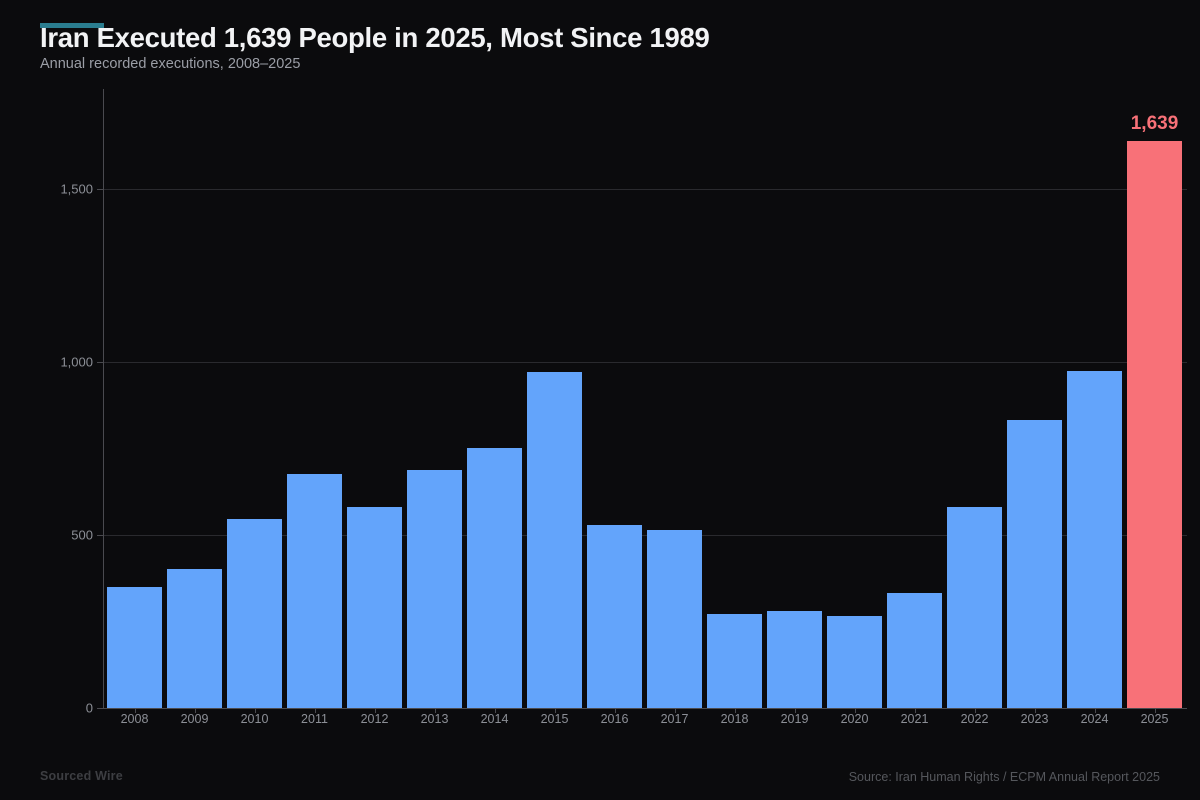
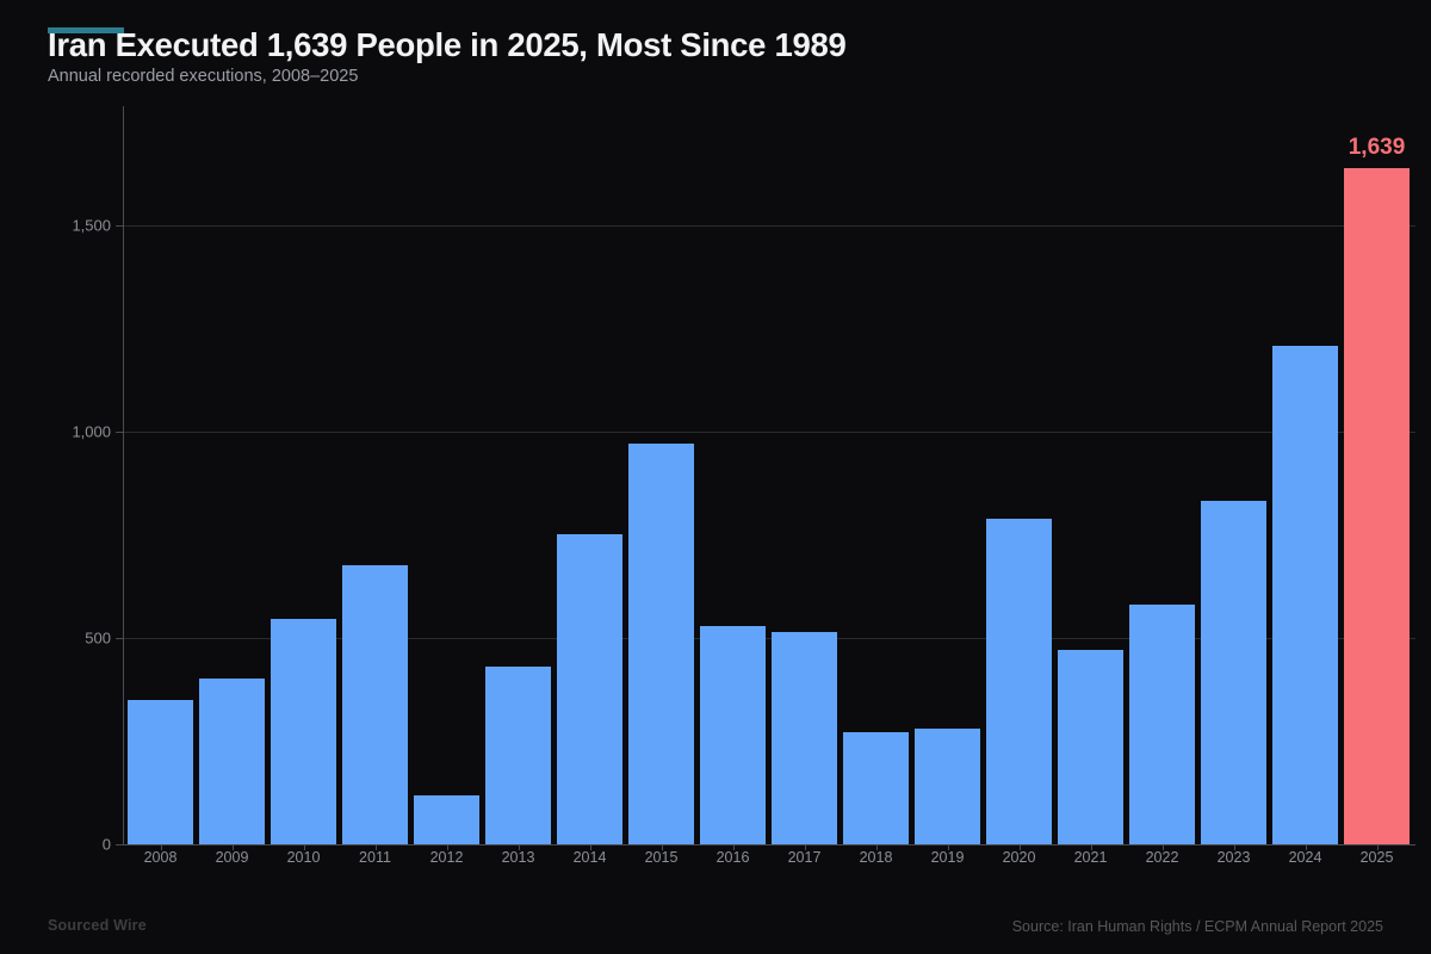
2012: 580 -> 120
2013: 690 -> 430
2020: 270 -> 790
2021: 330 -> 470
2024: 980 -> 1210
